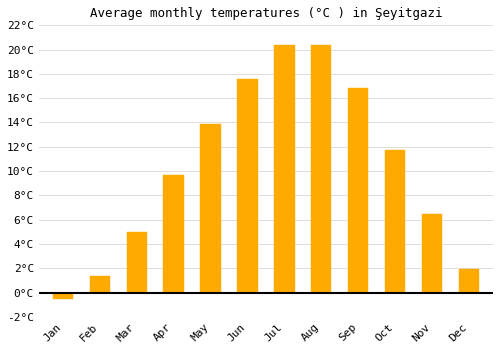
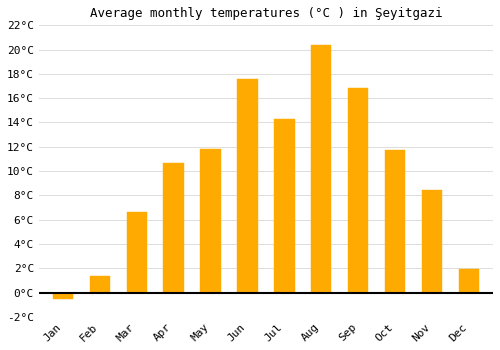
Mar: 5.0°C -> 6.6°C
Apr: 9.7°C -> 10.7°C
May: 13.9°C -> 11.8°C
Jul: 20.4°C -> 14.3°C
Nov: 6.5°C -> 8.4°C
